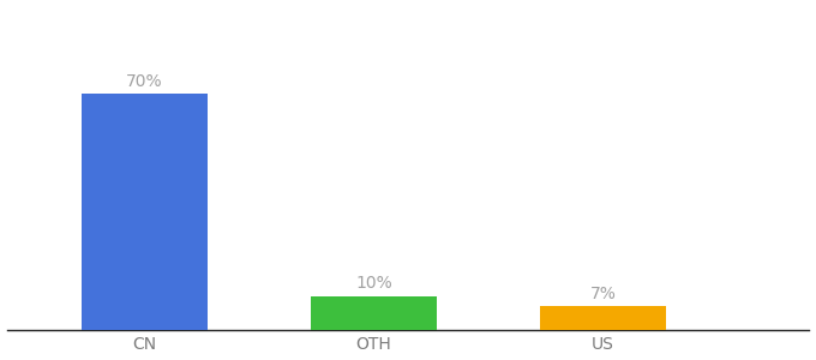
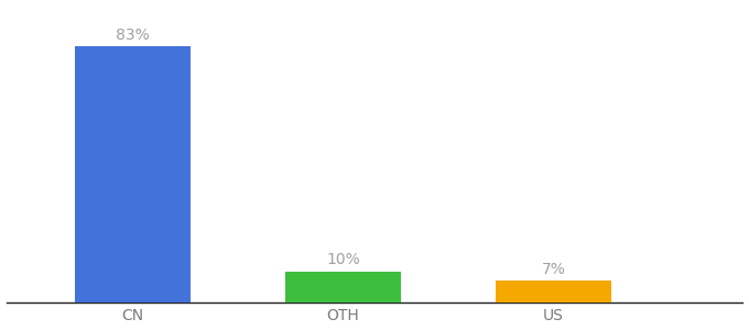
CN: 70% -> 83%
